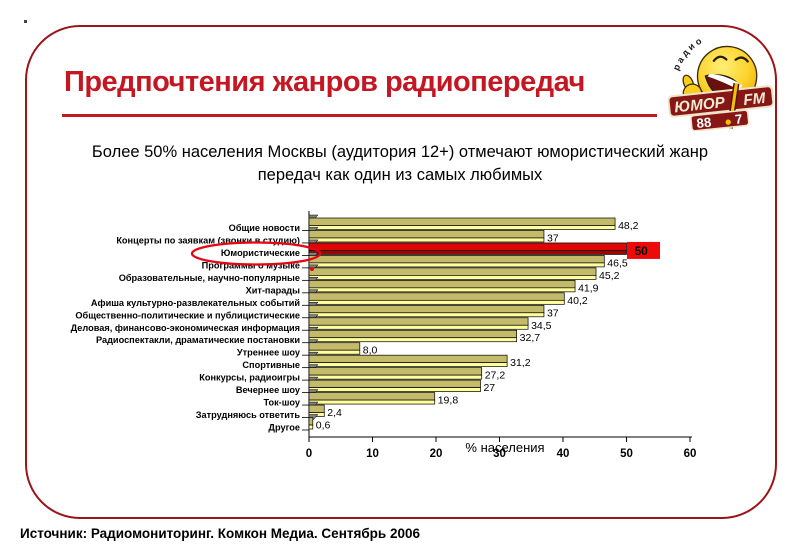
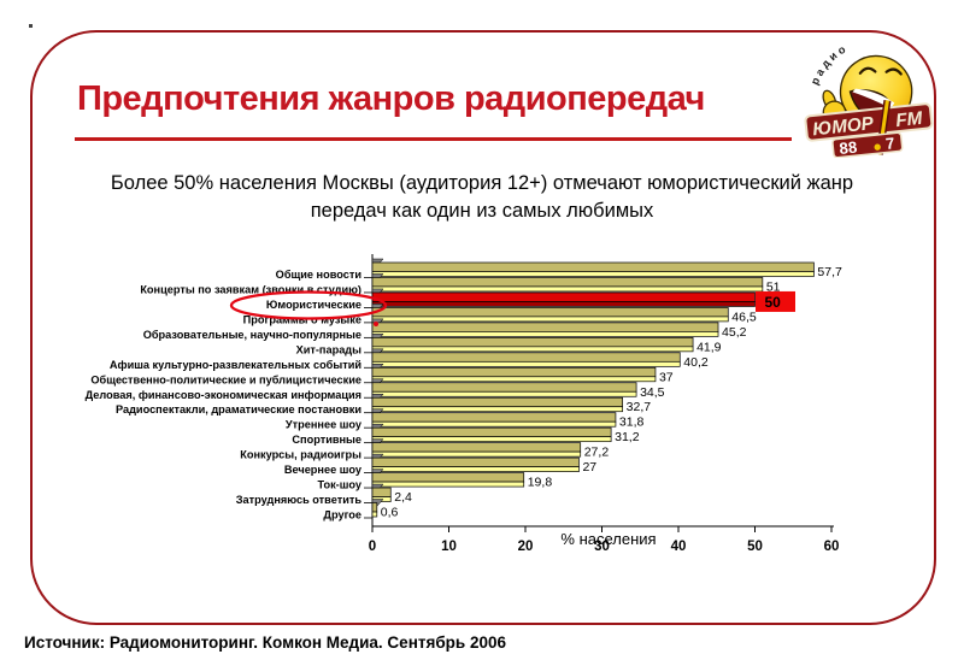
Общие новости: 48,2 -> 57,7
Концерты по заявкам (звонки в студию): 37 -> 51
Утреннее шоу: 8,0 -> 31,8
